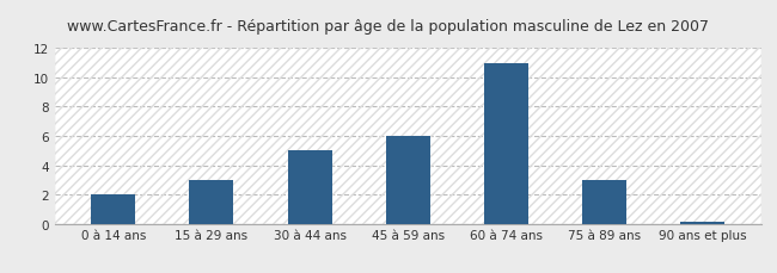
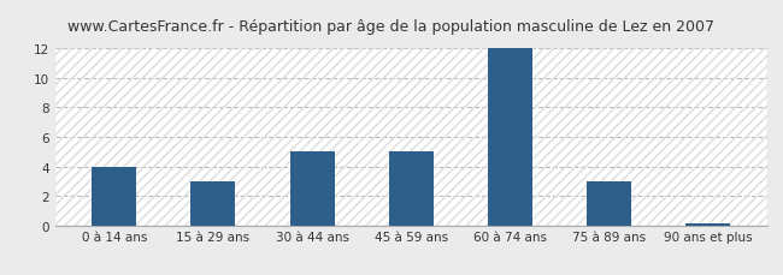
0 à 14 ans: 2.0 -> 4.0
45 à 59 ans: 6.0 -> 5.0
60 à 74 ans: 11.0 -> 12.0
